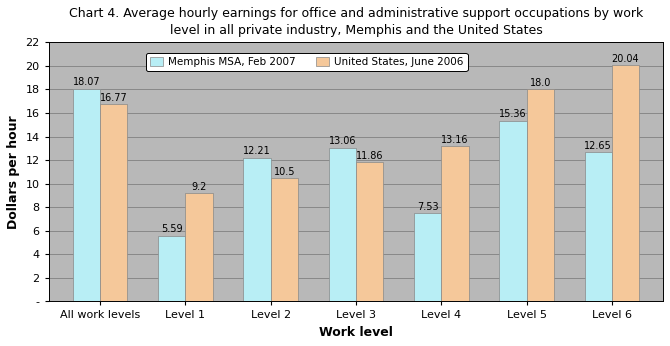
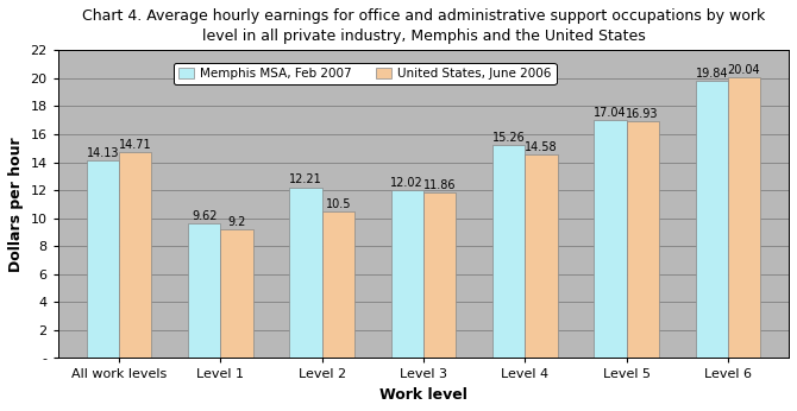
Memphis MSA, Feb 2007/All work levels: 18.07 -> 14.13
United States, June 2006/All work levels: 16.77 -> 14.71
Memphis MSA, Feb 2007/Level 1: 5.59 -> 9.62
Memphis MSA, Feb 2007/Level 3: 13.06 -> 12.02
Memphis MSA, Feb 2007/Level 4: 7.53 -> 15.26
United States, June 2006/Level 4: 13.16 -> 14.58
Memphis MSA, Feb 2007/Level 5: 15.36 -> 17.04
United States, June 2006/Level 5: 18.0 -> 16.93
Memphis MSA, Feb 2007/Level 6: 12.65 -> 19.84
